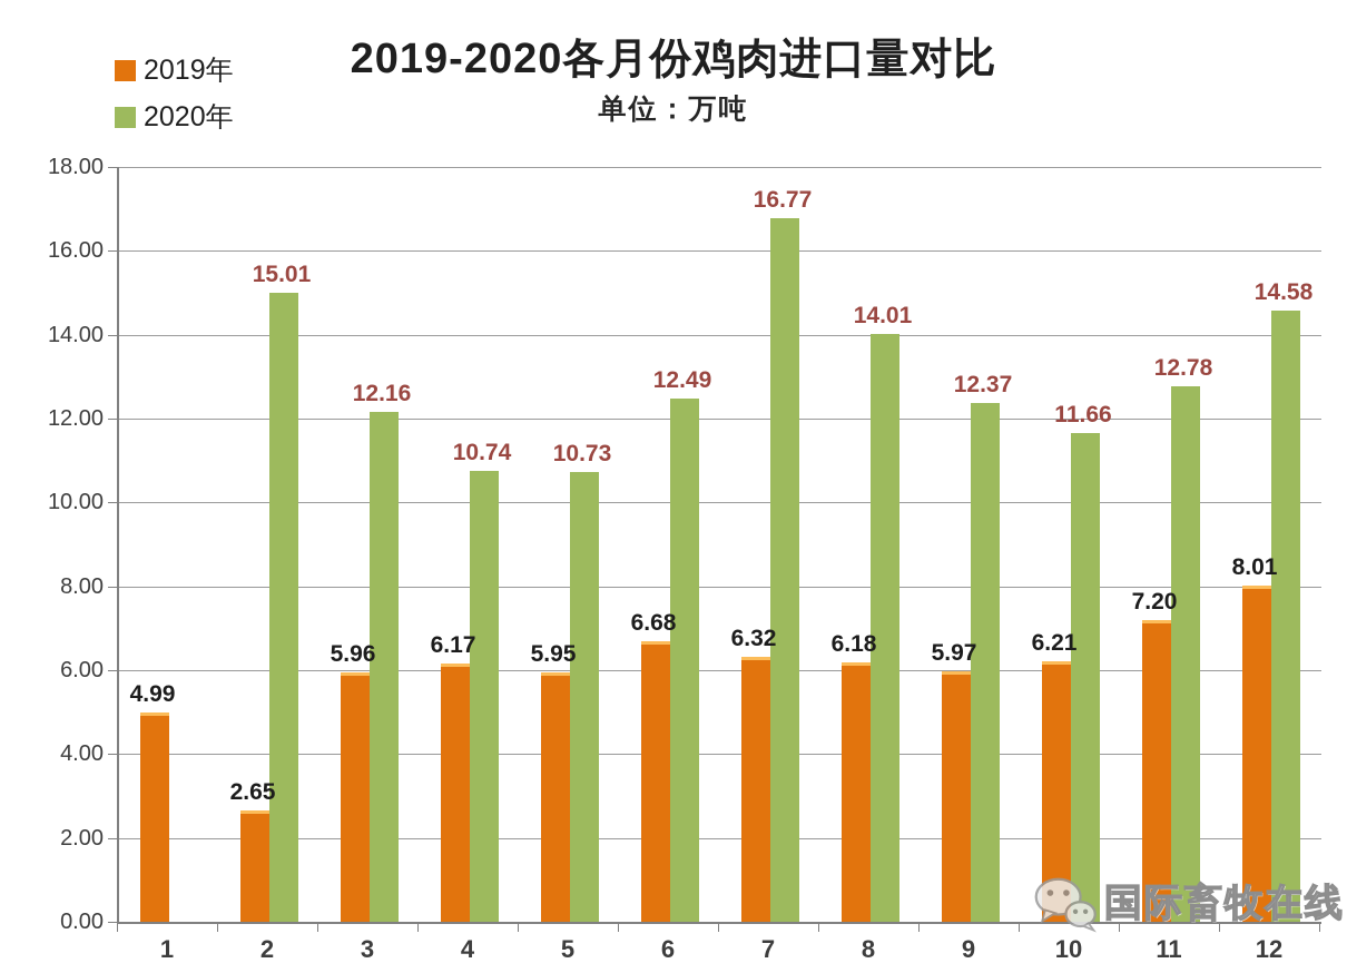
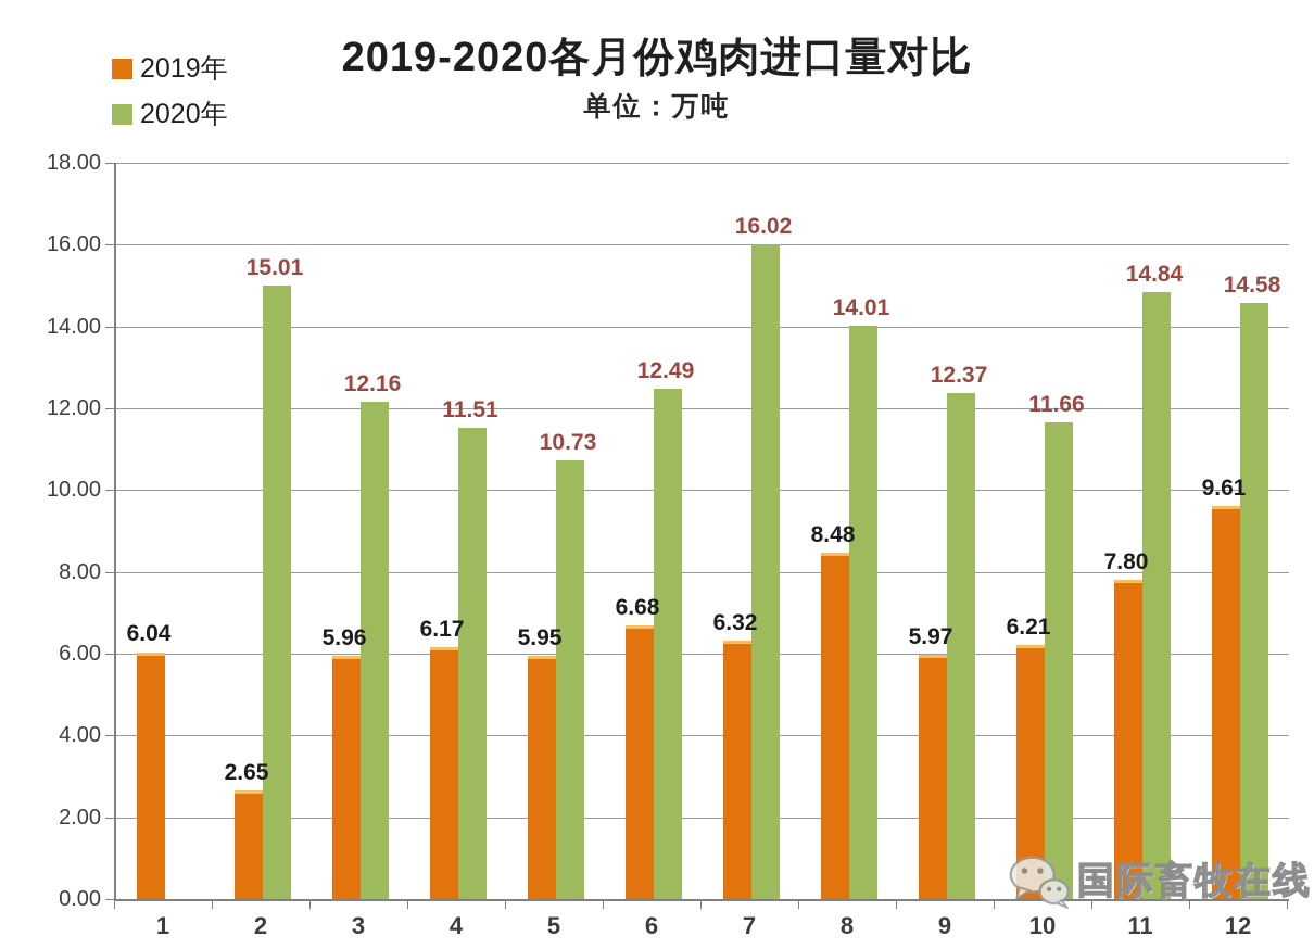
2019年/1: 4.99 -> 6.04
2020年/4: 10.74 -> 11.51
2020年/7: 16.77 -> 16.02
2019年/8: 6.18 -> 8.48
2019年/11: 7.20 -> 7.80
2020年/11: 12.78 -> 14.84
2019年/12: 8.01 -> 9.61
